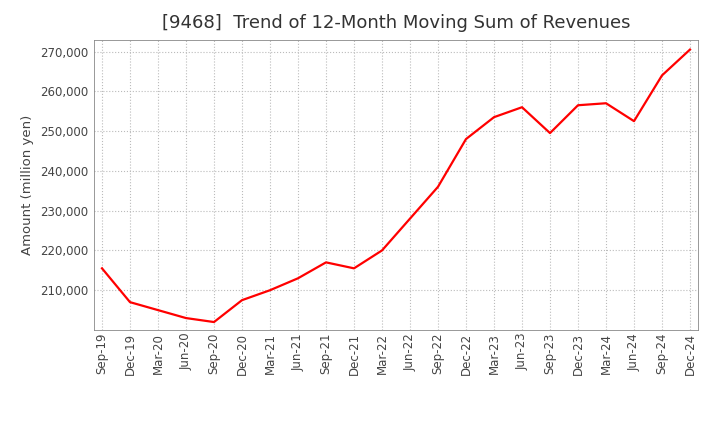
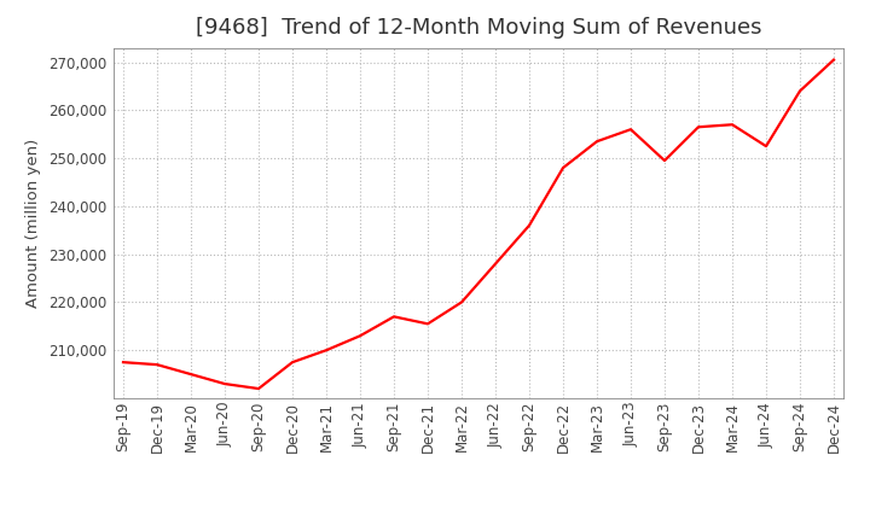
Sep-19: 215,500 -> 207,500
